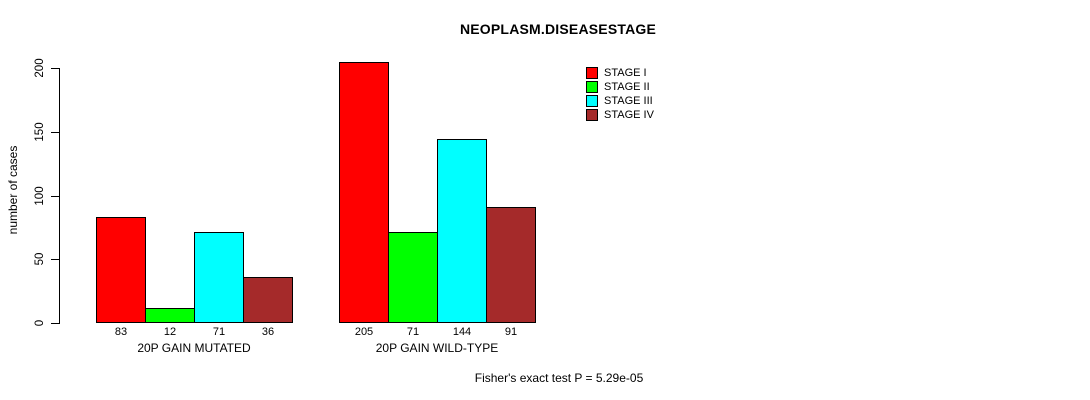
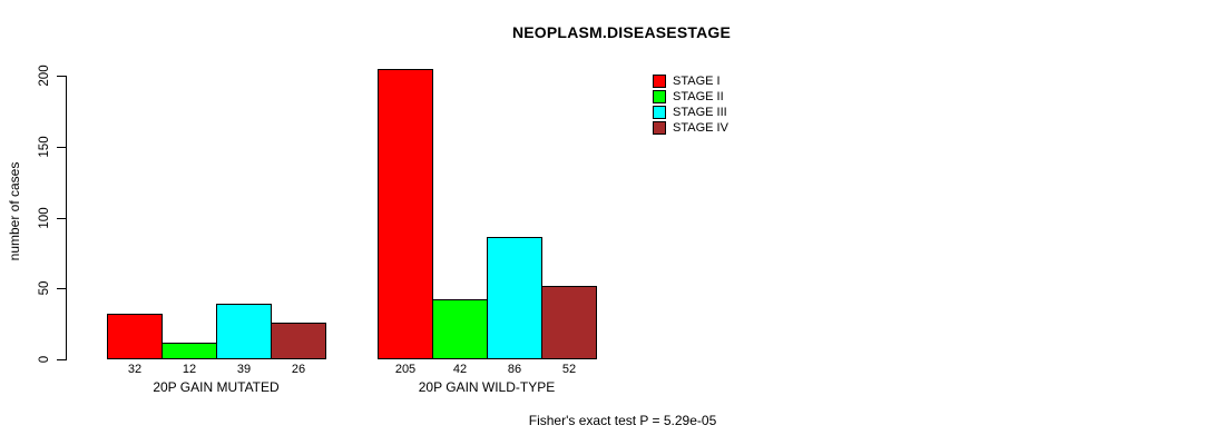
STAGE I/20P GAIN MUTATED: 83 -> 32
STAGE III/20P GAIN MUTATED: 71 -> 39
STAGE IV/20P GAIN MUTATED: 36 -> 26
STAGE II/20P GAIN WILD-TYPE: 71 -> 42
STAGE III/20P GAIN WILD-TYPE: 144 -> 86
STAGE IV/20P GAIN WILD-TYPE: 91 -> 52
